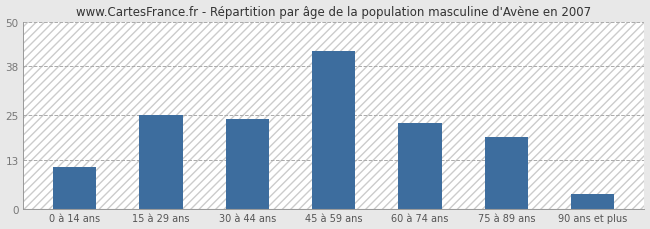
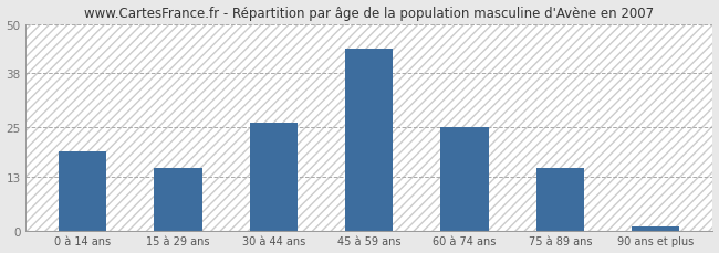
0 à 14 ans: 11 -> 19
15 à 29 ans: 25 -> 15
30 à 44 ans: 24 -> 26
45 à 59 ans: 42 -> 44
60 à 74 ans: 23 -> 25
75 à 89 ans: 19 -> 15
90 ans et plus: 4 -> 1
